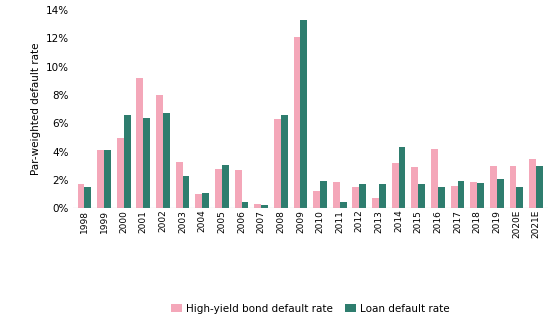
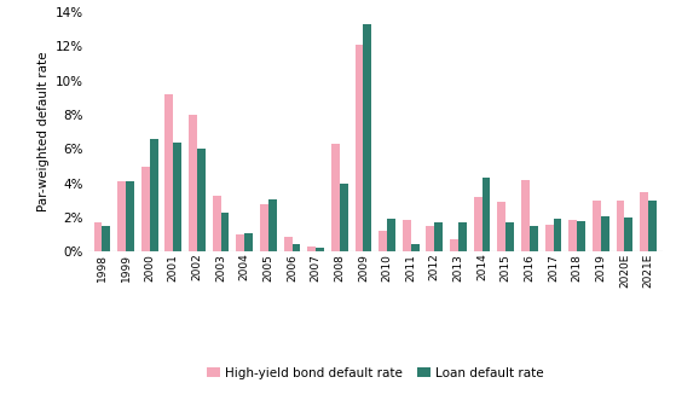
Loan default rate/2002: 6.7% -> 6.0%
High-yield bond default rate/2006: 2.7% -> 0.8%
Loan default rate/2008: 6.6% -> 4.0%
Loan default rate/2020E: 1.5% -> 2.0%
